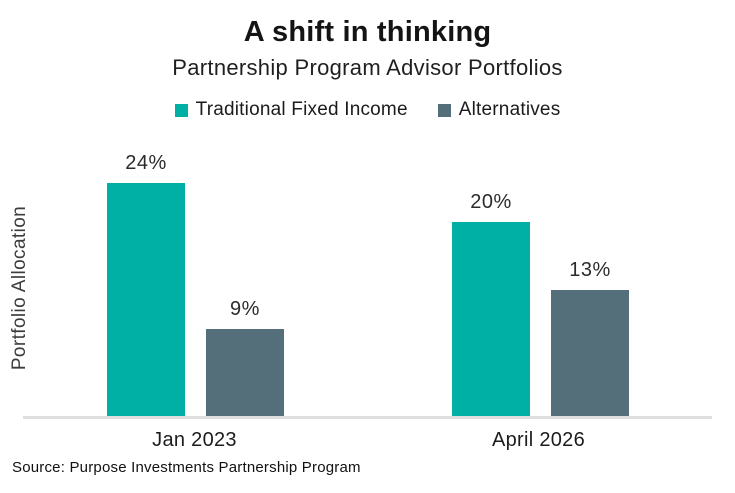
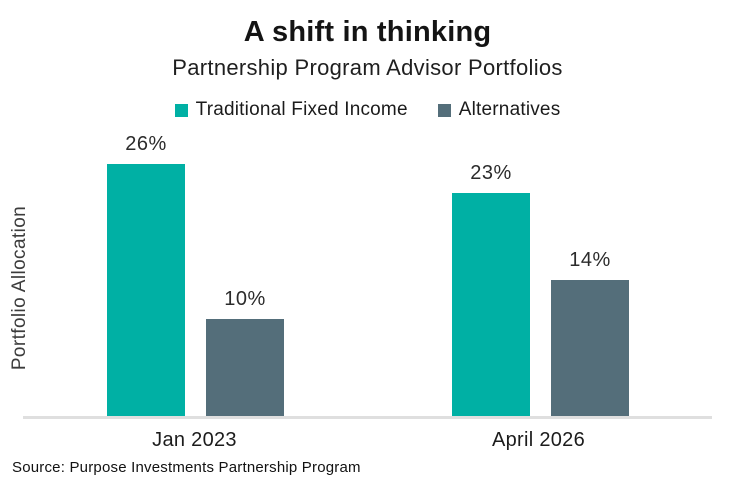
Traditional Fixed Income/Jan 2023: 24% -> 26%
Alternatives/Jan 2023: 9% -> 10%
Traditional Fixed Income/April 2026: 20% -> 23%
Alternatives/April 2026: 13% -> 14%
